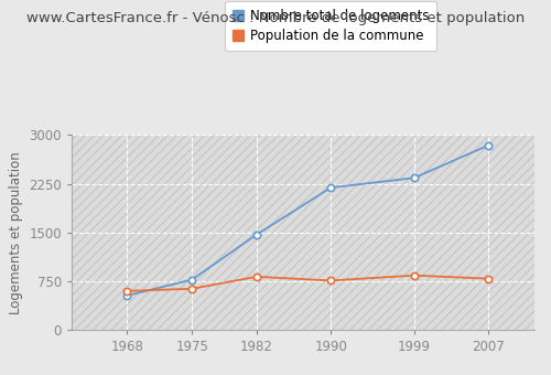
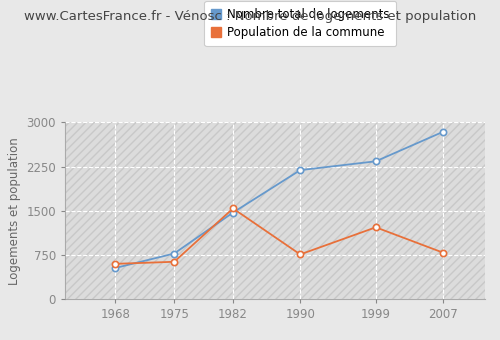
Population de la commune/1982: 820 -> 1540
Population de la commune/1999: 840 -> 1220
